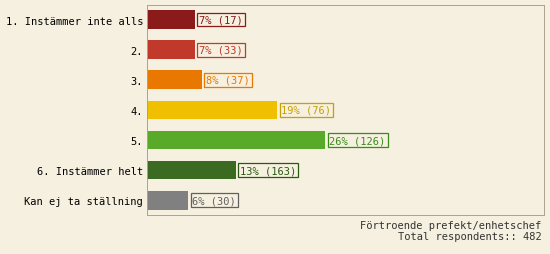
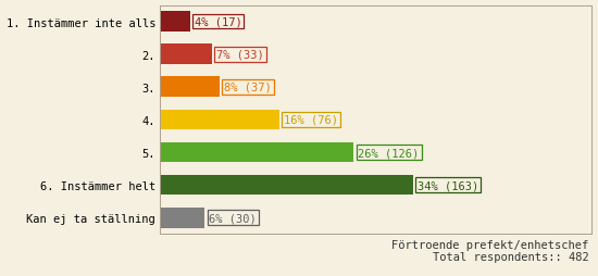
1. Instämmer inte alls: 7% -> 4%
4.: 19% -> 16%
6. Instämmer helt: 13% -> 34%
